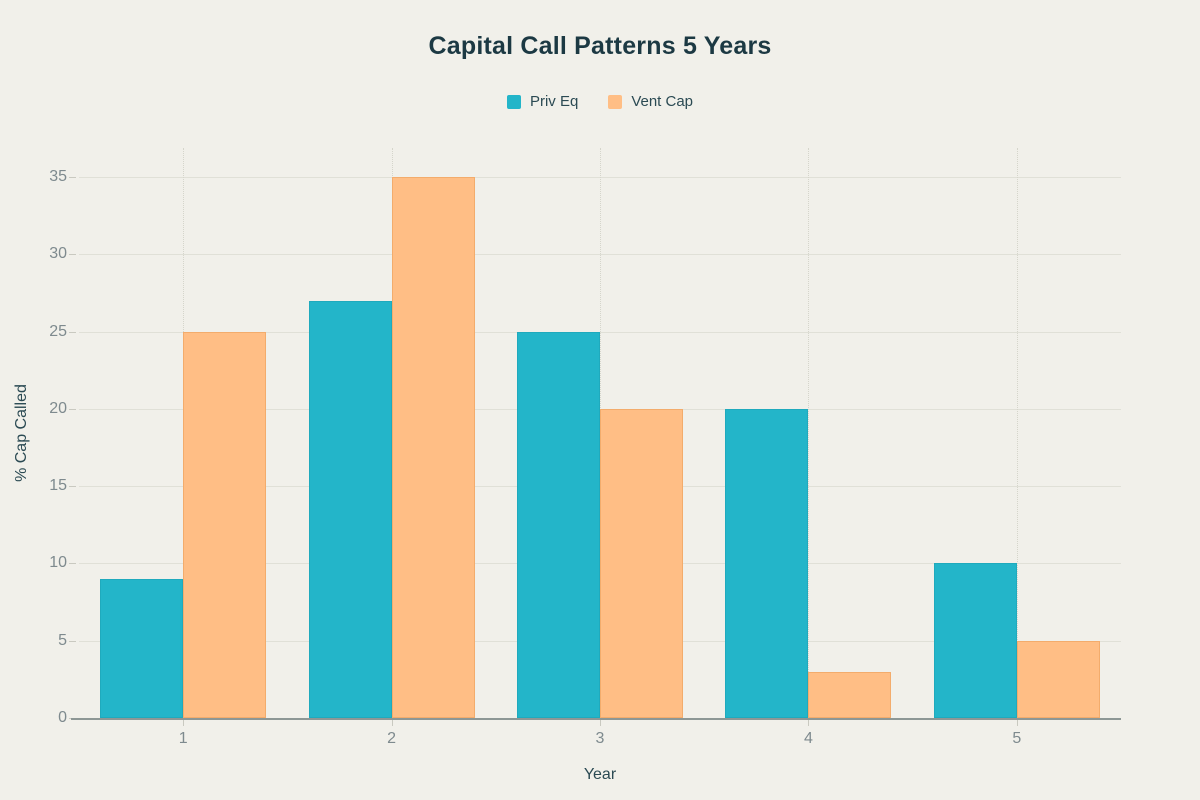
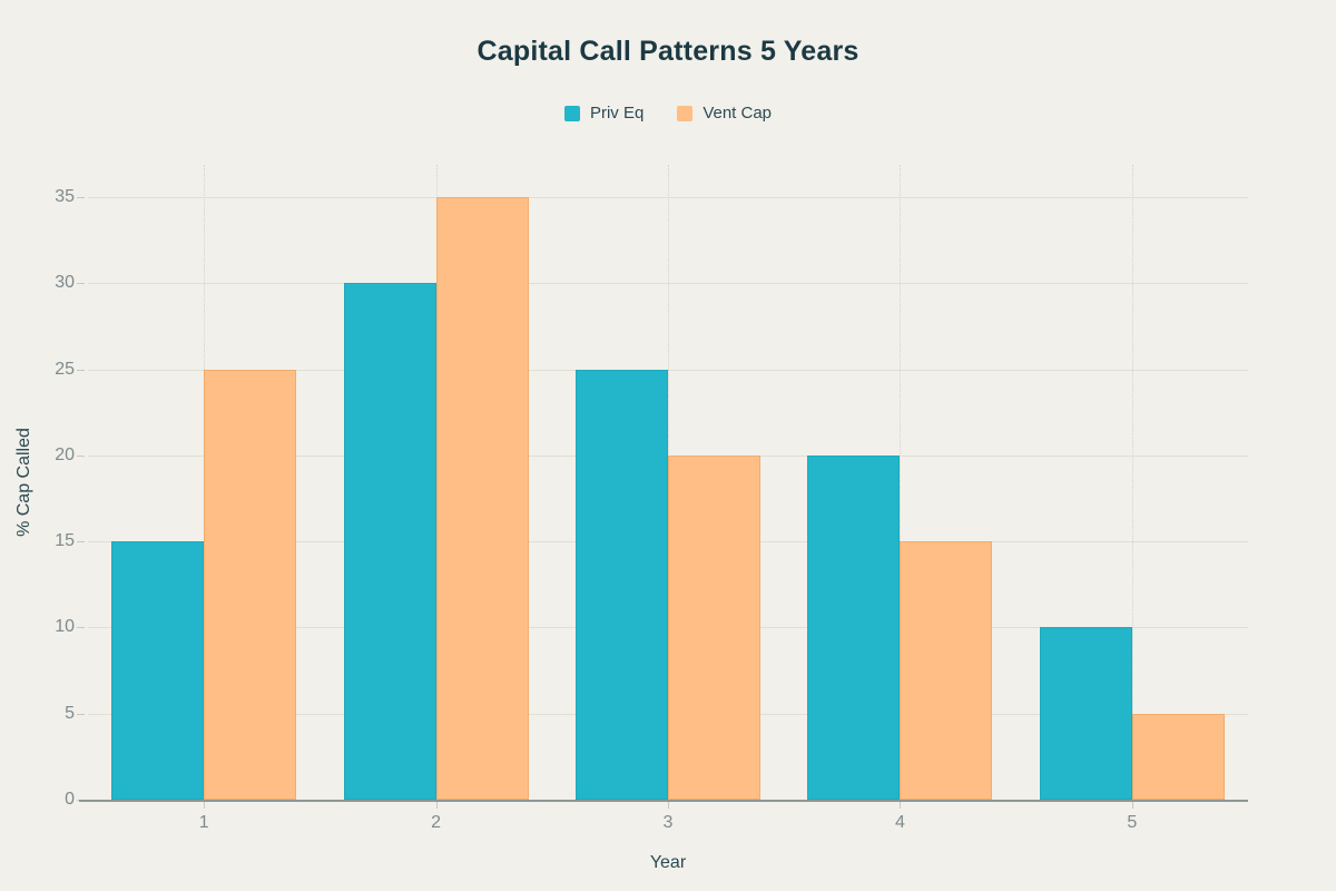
Priv Eq/1: 9 -> 15
Priv Eq/2: 27 -> 30
Vent Cap/4: 3 -> 15
